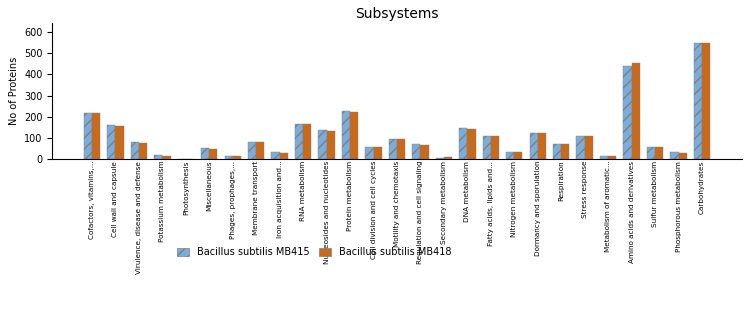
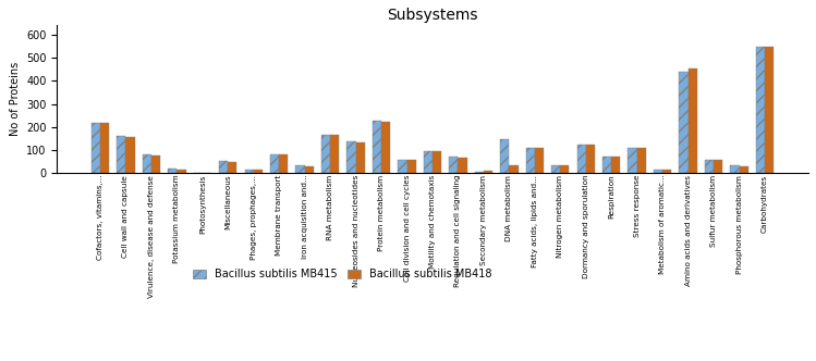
Bacillus subtilis MB418/DNA metabolism: 145 -> 35
